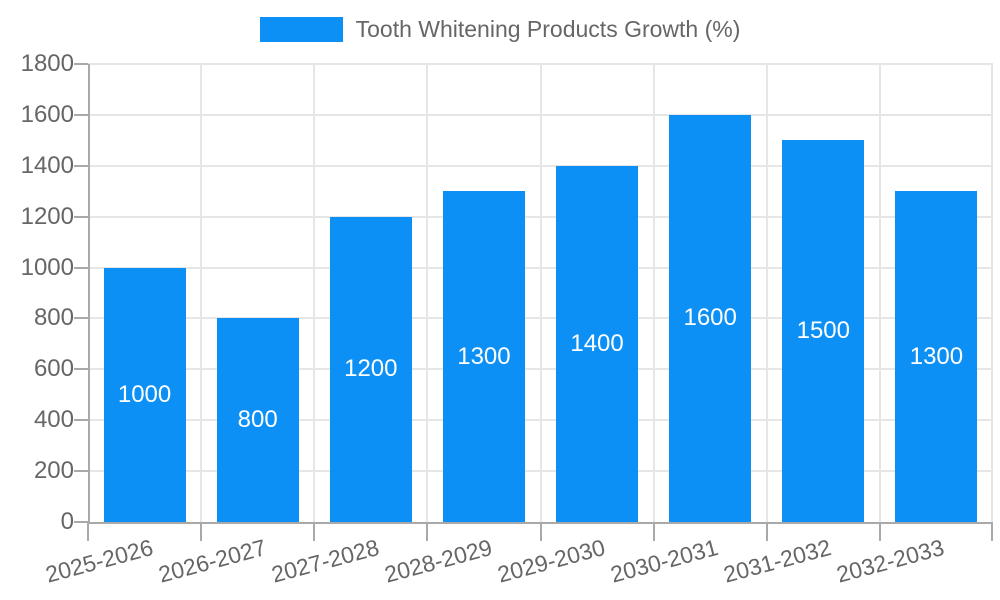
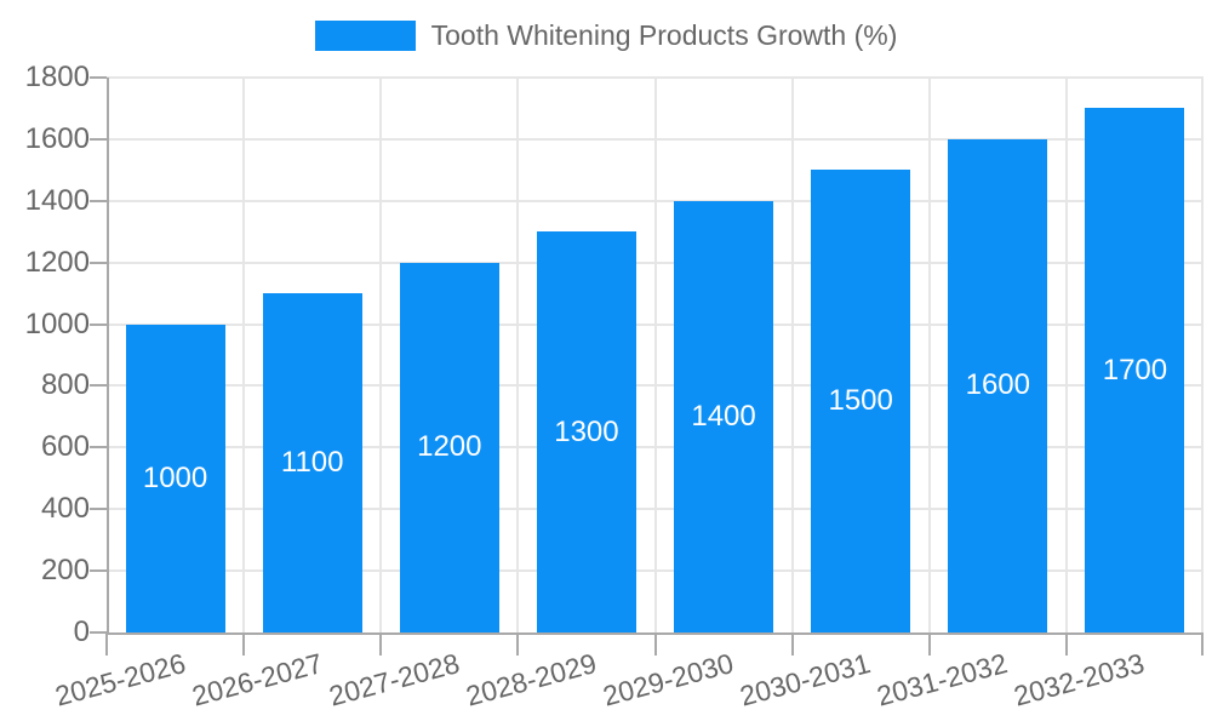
2026-2027: 800 -> 1100
2030-2031: 1600 -> 1500
2031-2032: 1500 -> 1600
2032-2033: 1300 -> 1700
